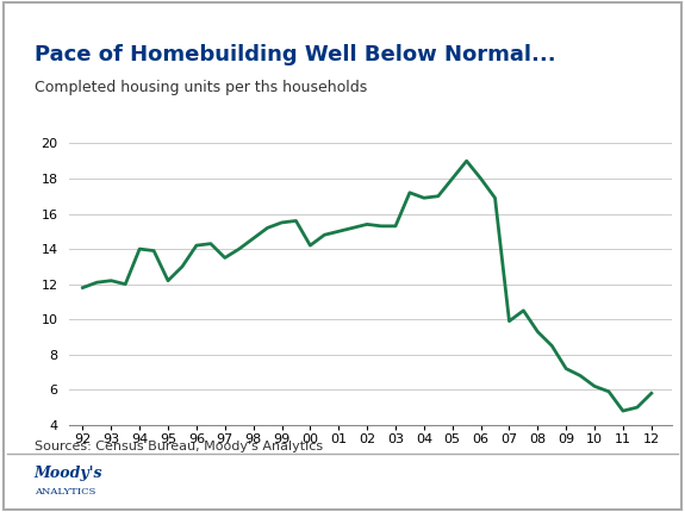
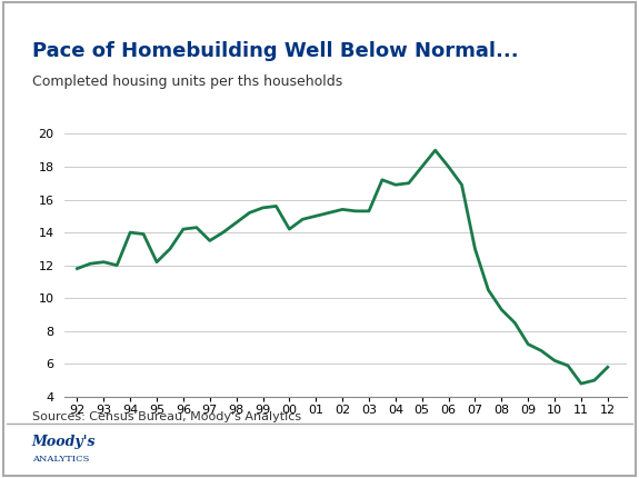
07: 9.9 -> 13.0
